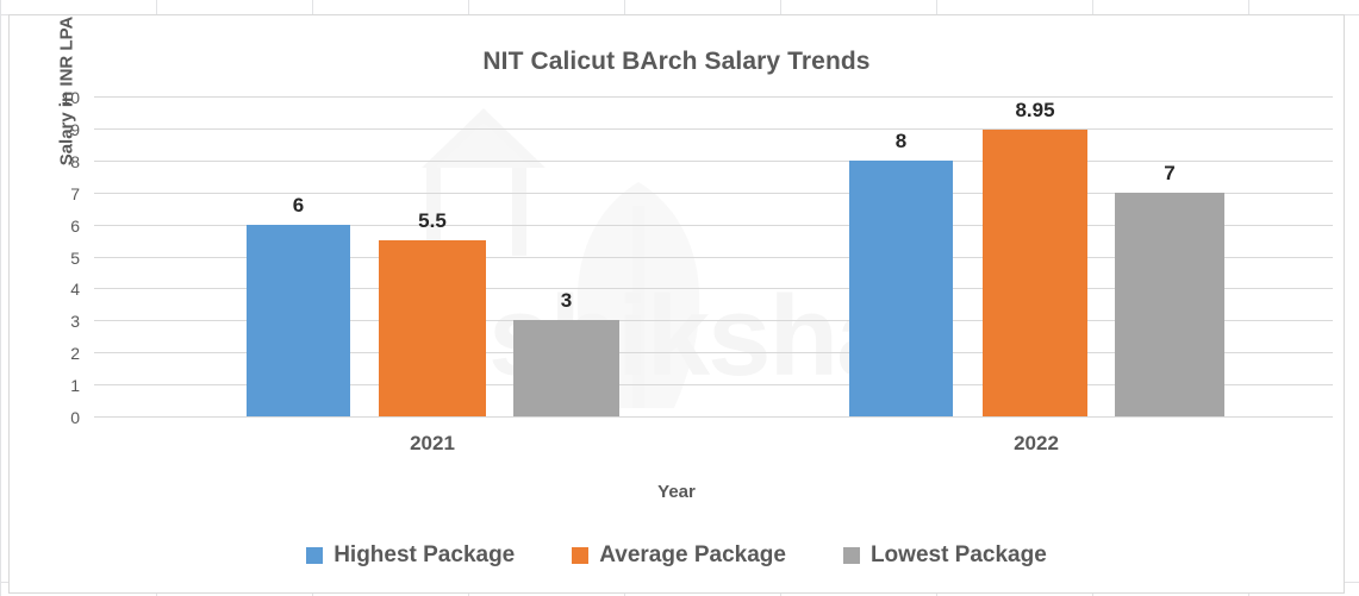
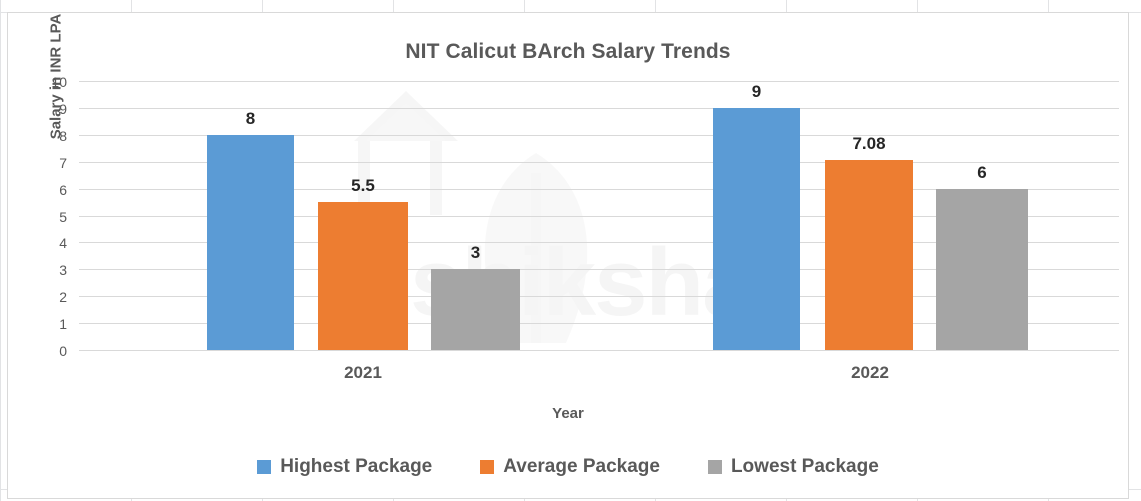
Highest Package/2021: 6 -> 8
Highest Package/2022: 8 -> 9
Average Package/2022: 8.95 -> 7.08
Lowest Package/2022: 7 -> 6
